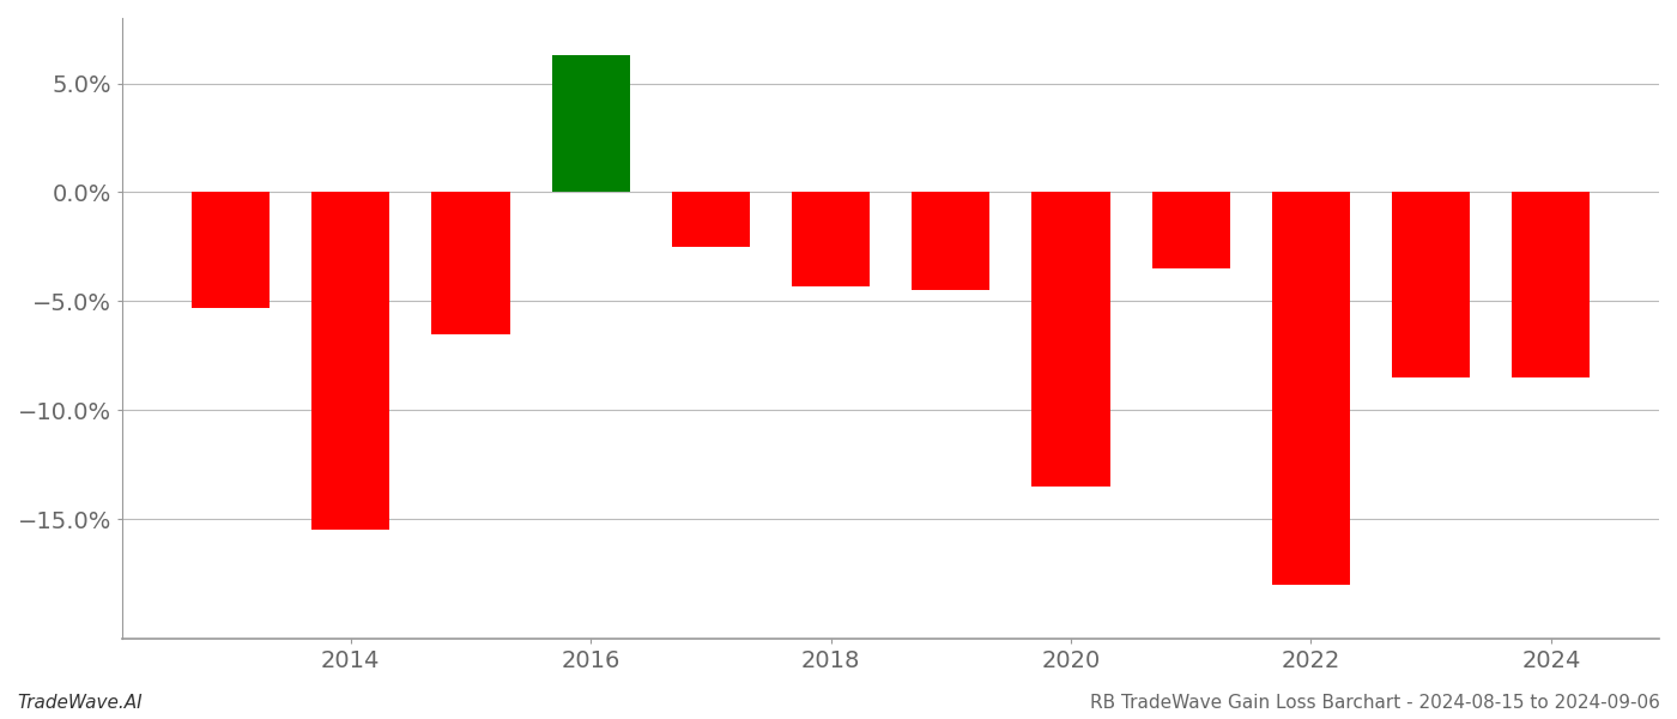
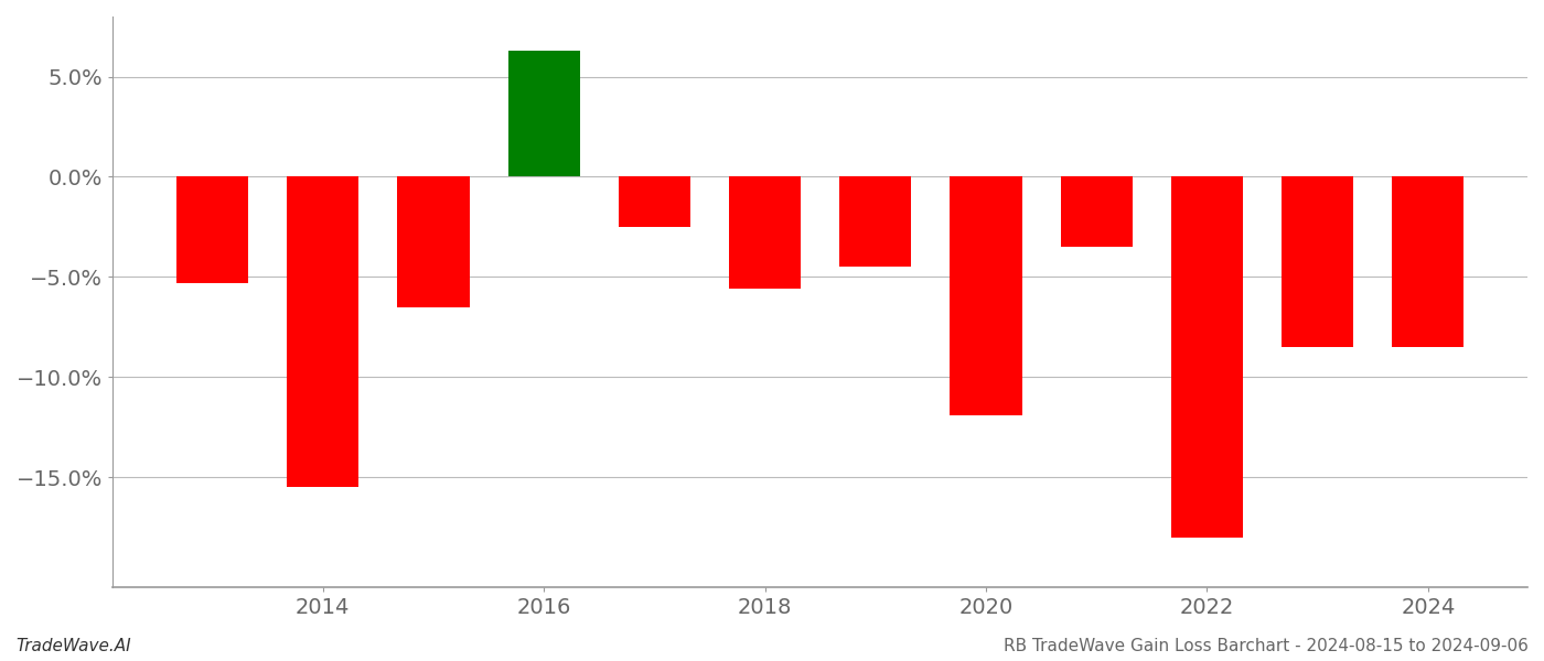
2018: -4.3% -> -5.6%
2020: -13.5% -> -11.9%
